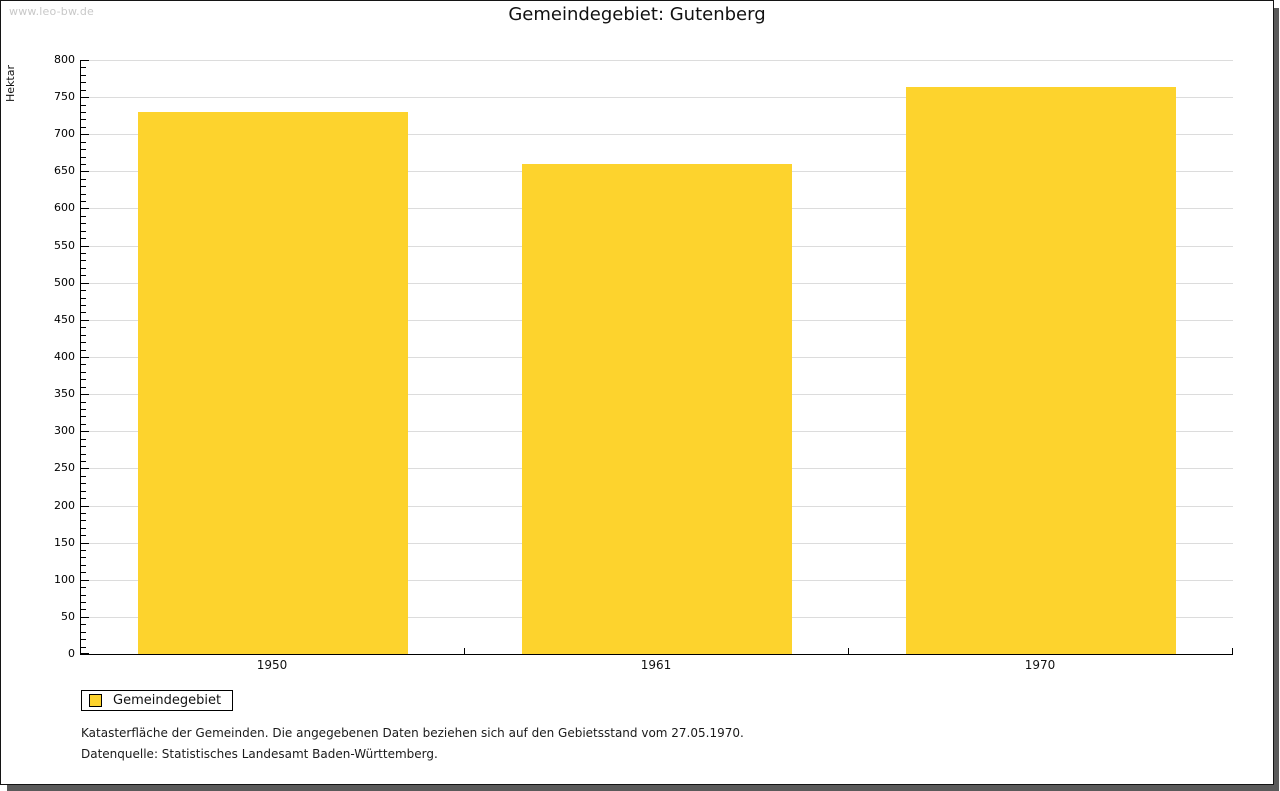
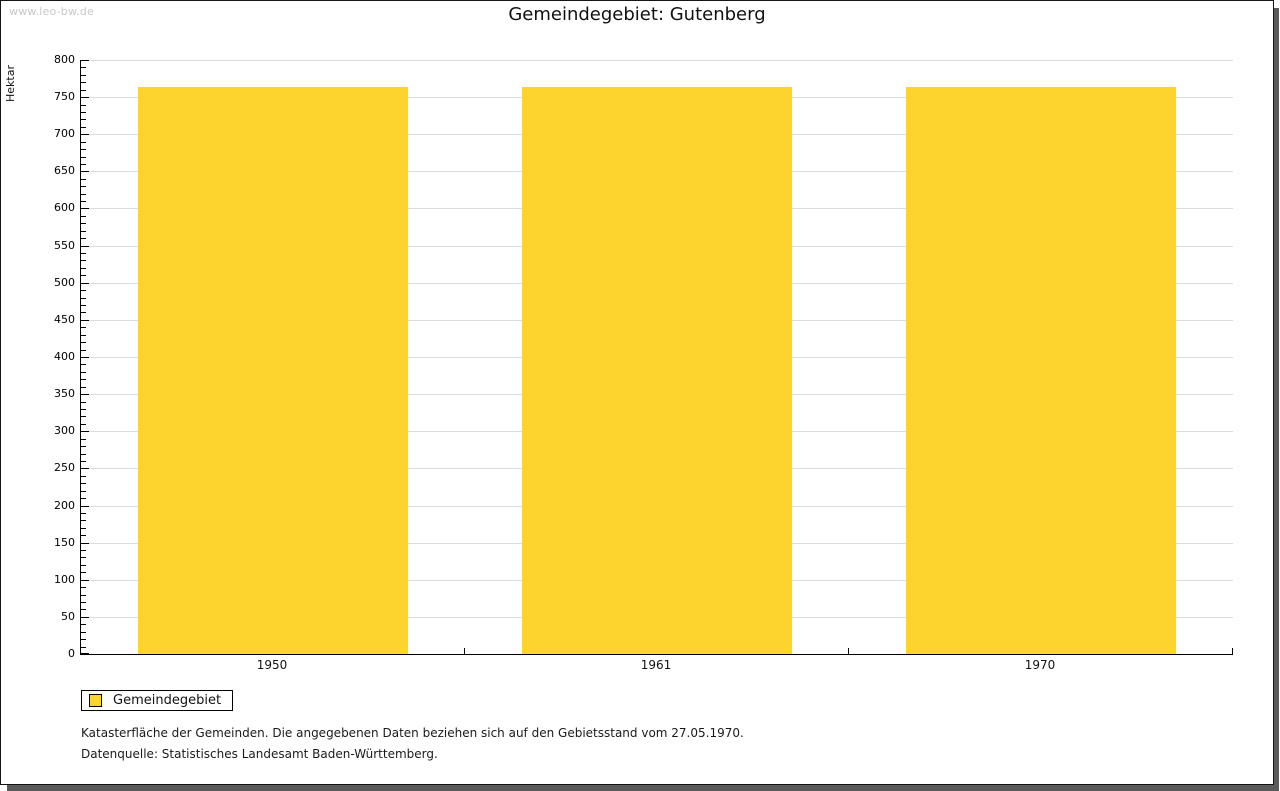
1950: 730 -> 760
1961: 660 -> 760
